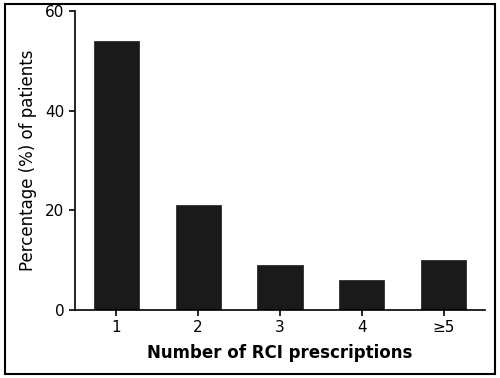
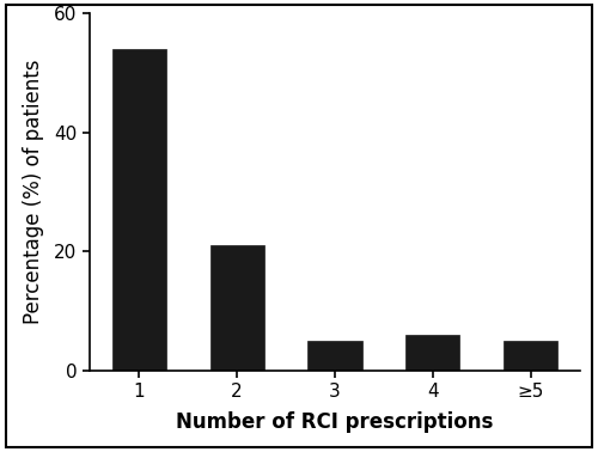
3: 9 -> 5
≥5: 10 -> 5
